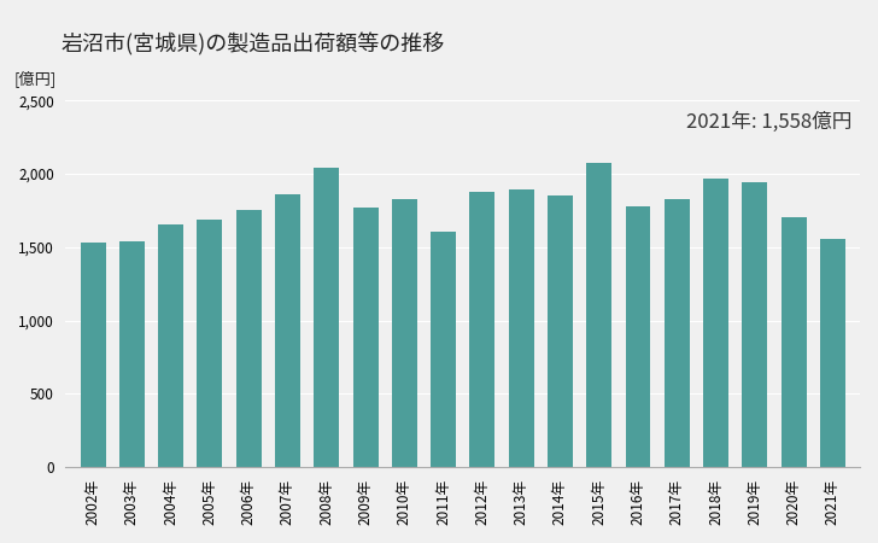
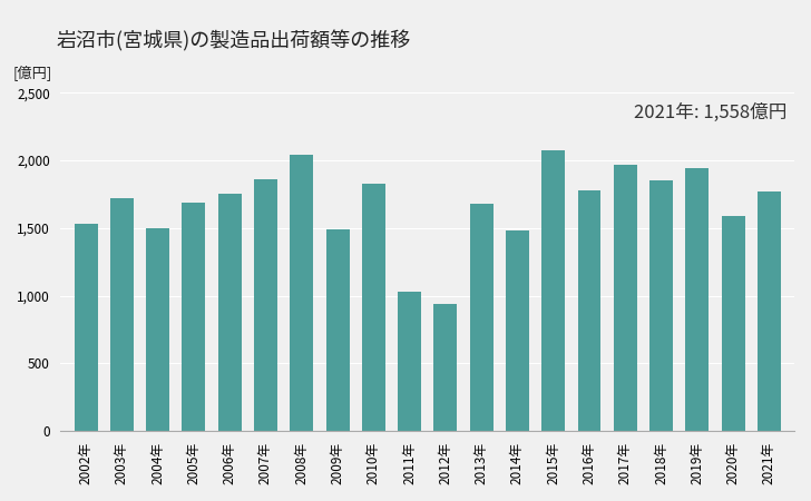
2003年: 1,540 -> 1,720
2004年: 1,660 -> 1,500
2009年: 1,770 -> 1,490
2011年: 1,600 -> 1,030
2012年: 1,880 -> 940
2013年: 1,890 -> 1,680
2014年: 1,850 -> 1,480
2017年: 1,830 -> 1,970
2018年: 1,960 -> 1,850
2020年: 1,710 -> 1,590
2021年: 1,560 -> 1,770
